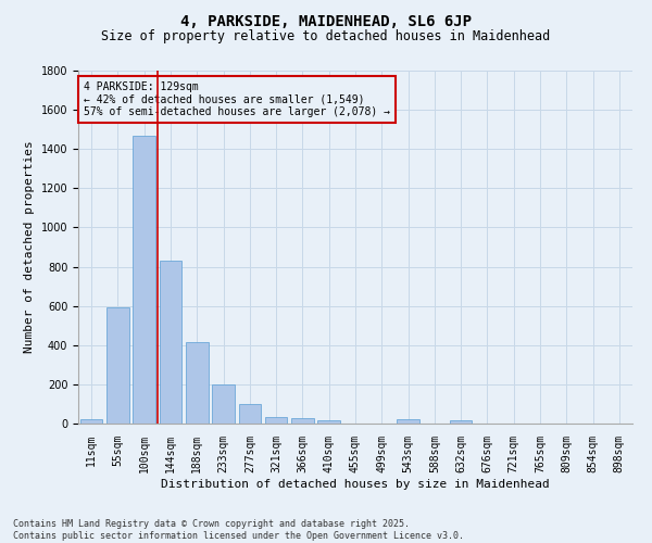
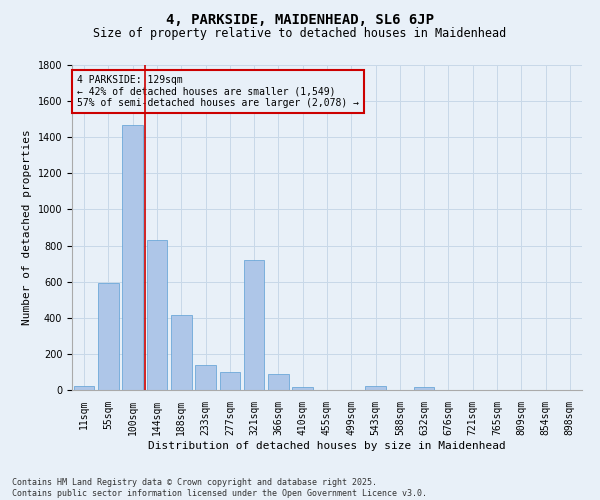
233sqm: 200 -> 140
321sqm: 40 -> 720
366sqm: 20 -> 90
